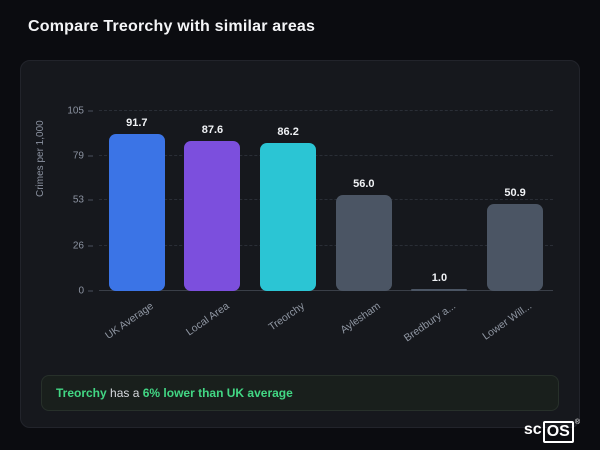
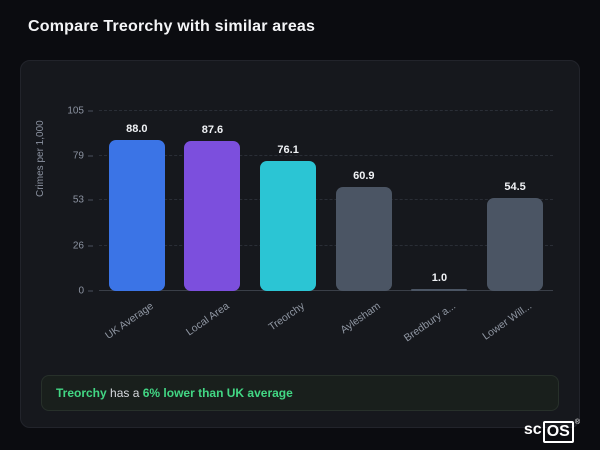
UK Average: 91.7 -> 88.0
Treorchy: 86.2 -> 76.1
Aylesham: 56.0 -> 60.9
Lower Will...: 50.9 -> 54.5
